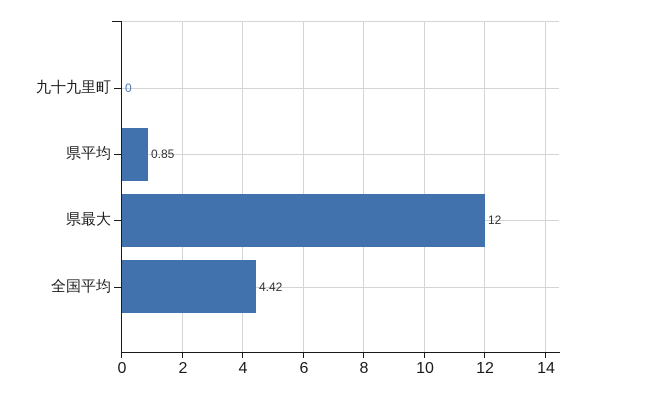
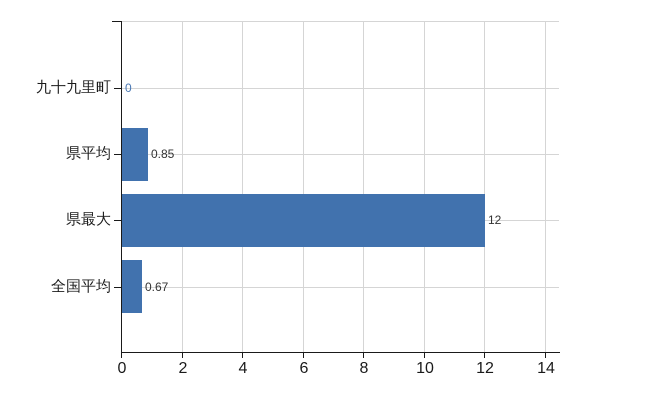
全国平均: 4.42 -> 0.67
